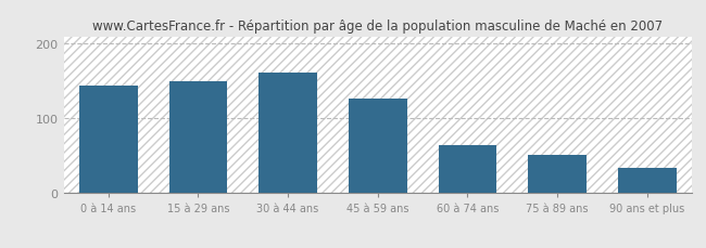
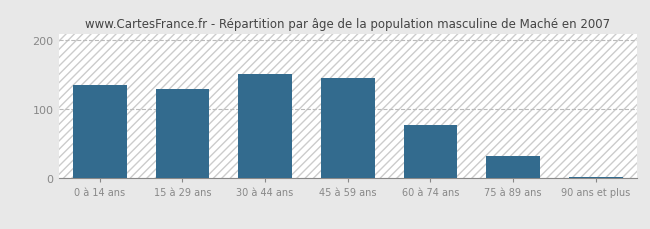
0 à 14 ans: 144 -> 135
15 à 29 ans: 150 -> 130
30 à 44 ans: 162 -> 152
45 à 59 ans: 126 -> 145
60 à 74 ans: 64 -> 78
75 à 89 ans: 52 -> 32
90 ans et plus: 34 -> 2
